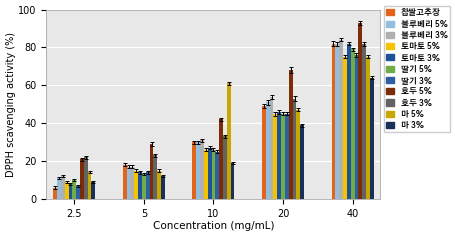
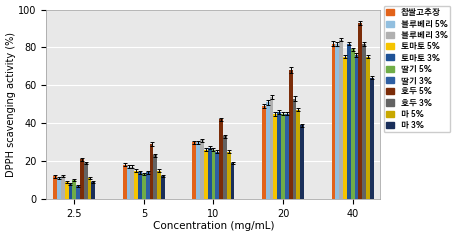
찹쌀고추장/2.5: 6 -> 12
호두 3%/2.5: 22 -> 19
마 5%/2.5: 14 -> 11
마 5%/10: 61 -> 25
